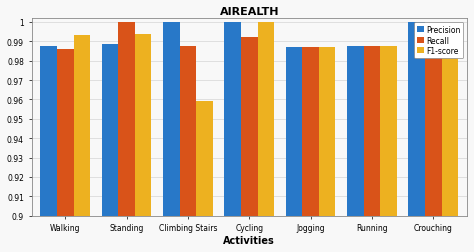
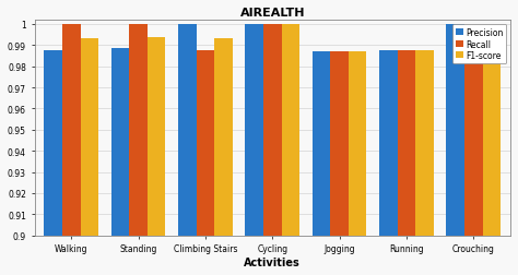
Recall/Walking: 0.986 -> 1.000
F1-score/Climbing Stairs: 0.959 -> 0.994
Recall/Cycling: 0.992 -> 1.000
